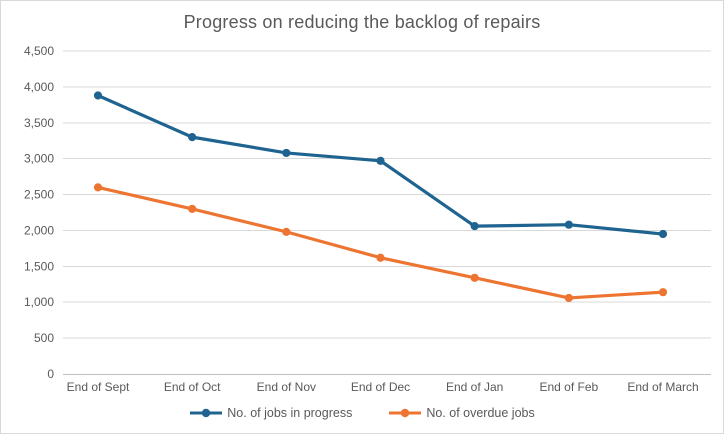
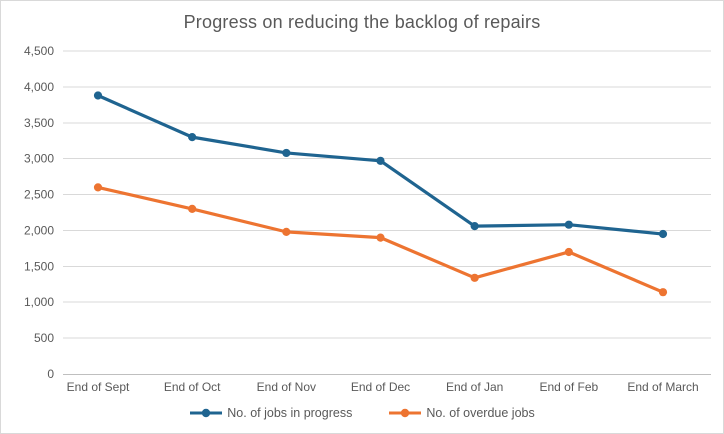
No. of overdue jobs/End of Dec: 1600 -> 1900
No. of overdue jobs/End of Feb: 1100 -> 1700
